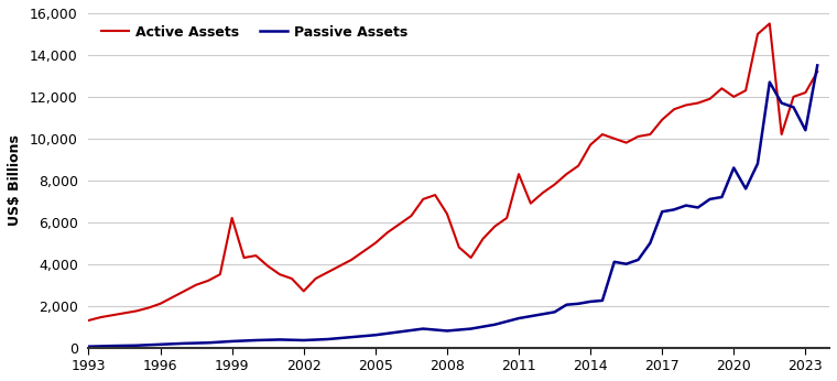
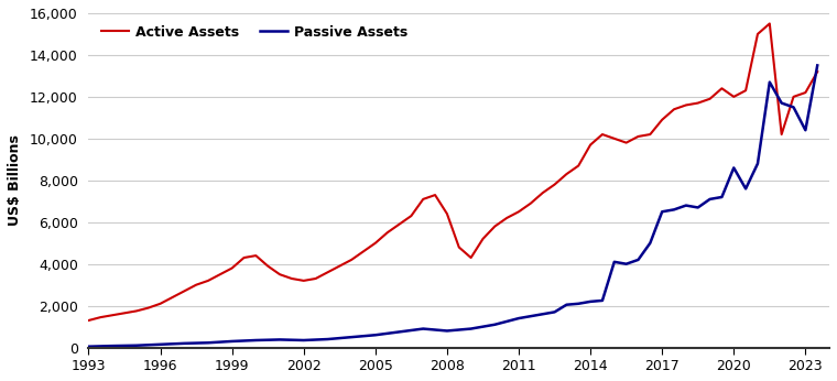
Active Assets/1999: 6,200 -> 3,800
Active Assets/2002: 2,700 -> 3,200
Active Assets/2011: 8,300 -> 6,500
